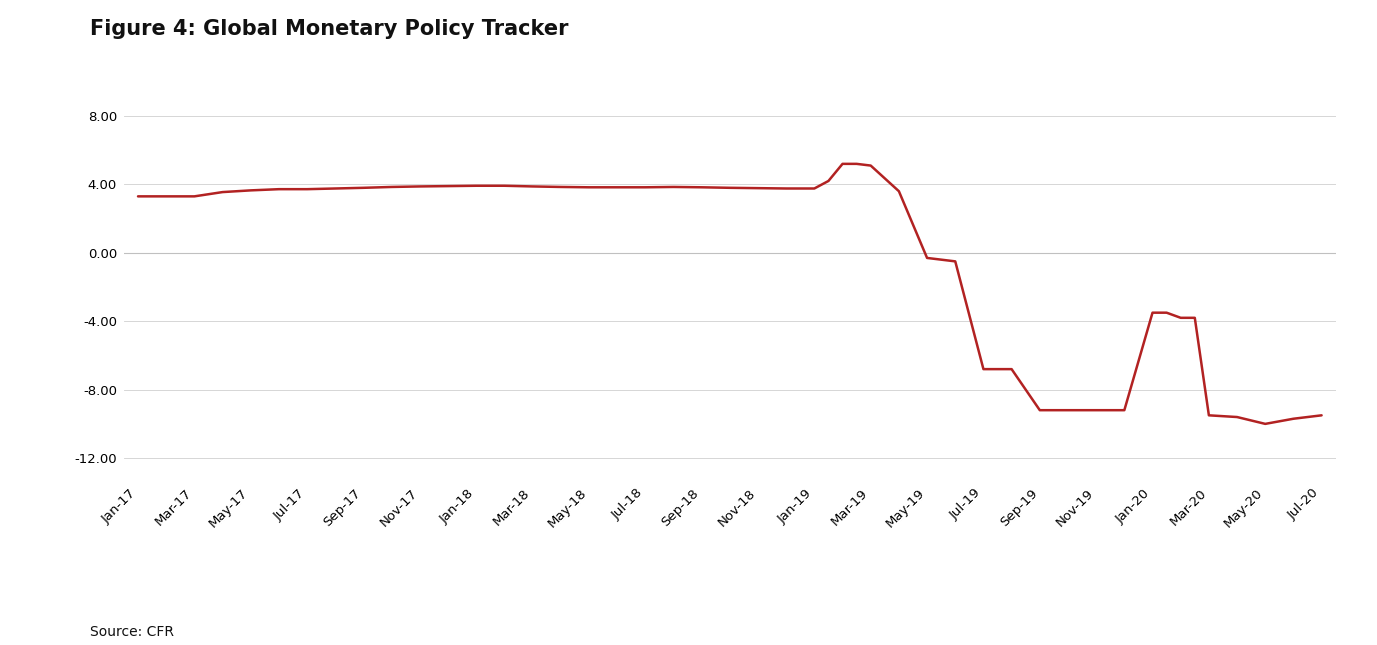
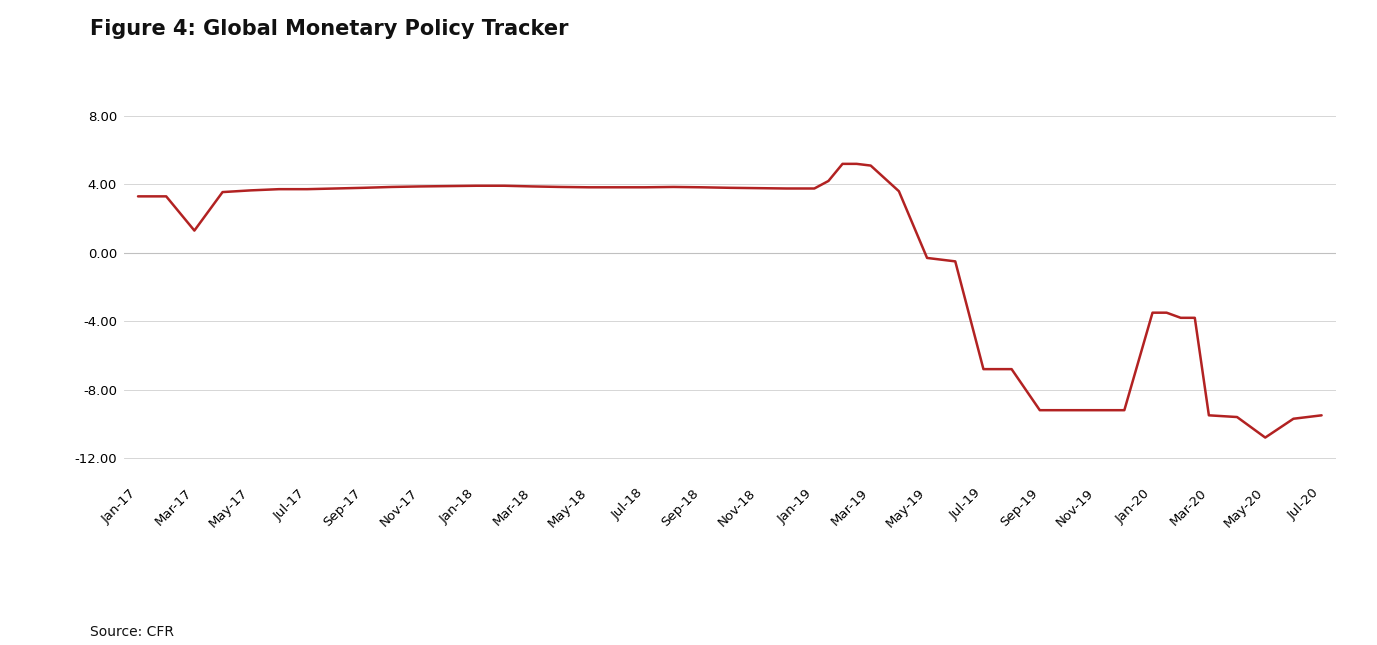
Mar-17: 3.3 -> 1.3
May-20: -10.0 -> -10.8
